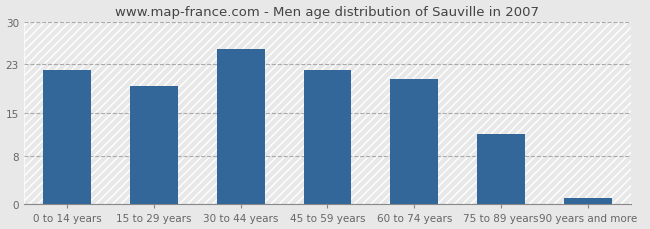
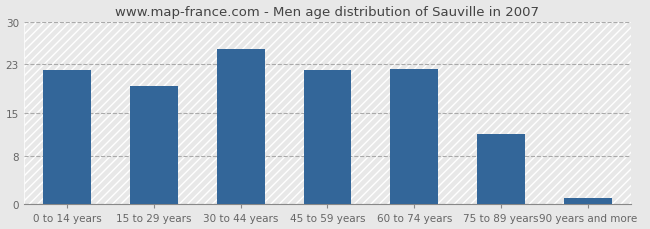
60 to 74 years: 20.5 -> 22.2
